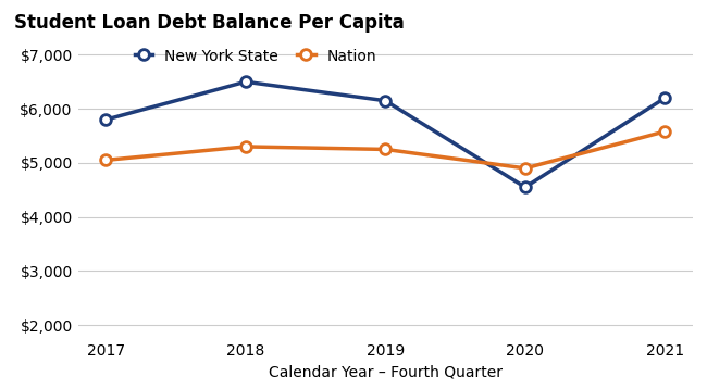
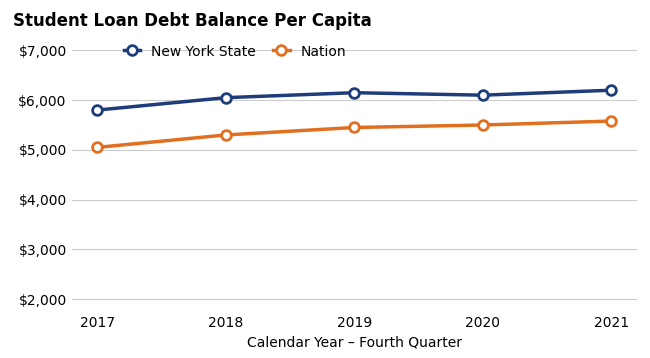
New York State/2018: $6,500 -> $6,050
Nation/2019: $5,250 -> $5,450
New York State/2020: $4,550 -> $6,100
Nation/2020: $4,900 -> $5,500
